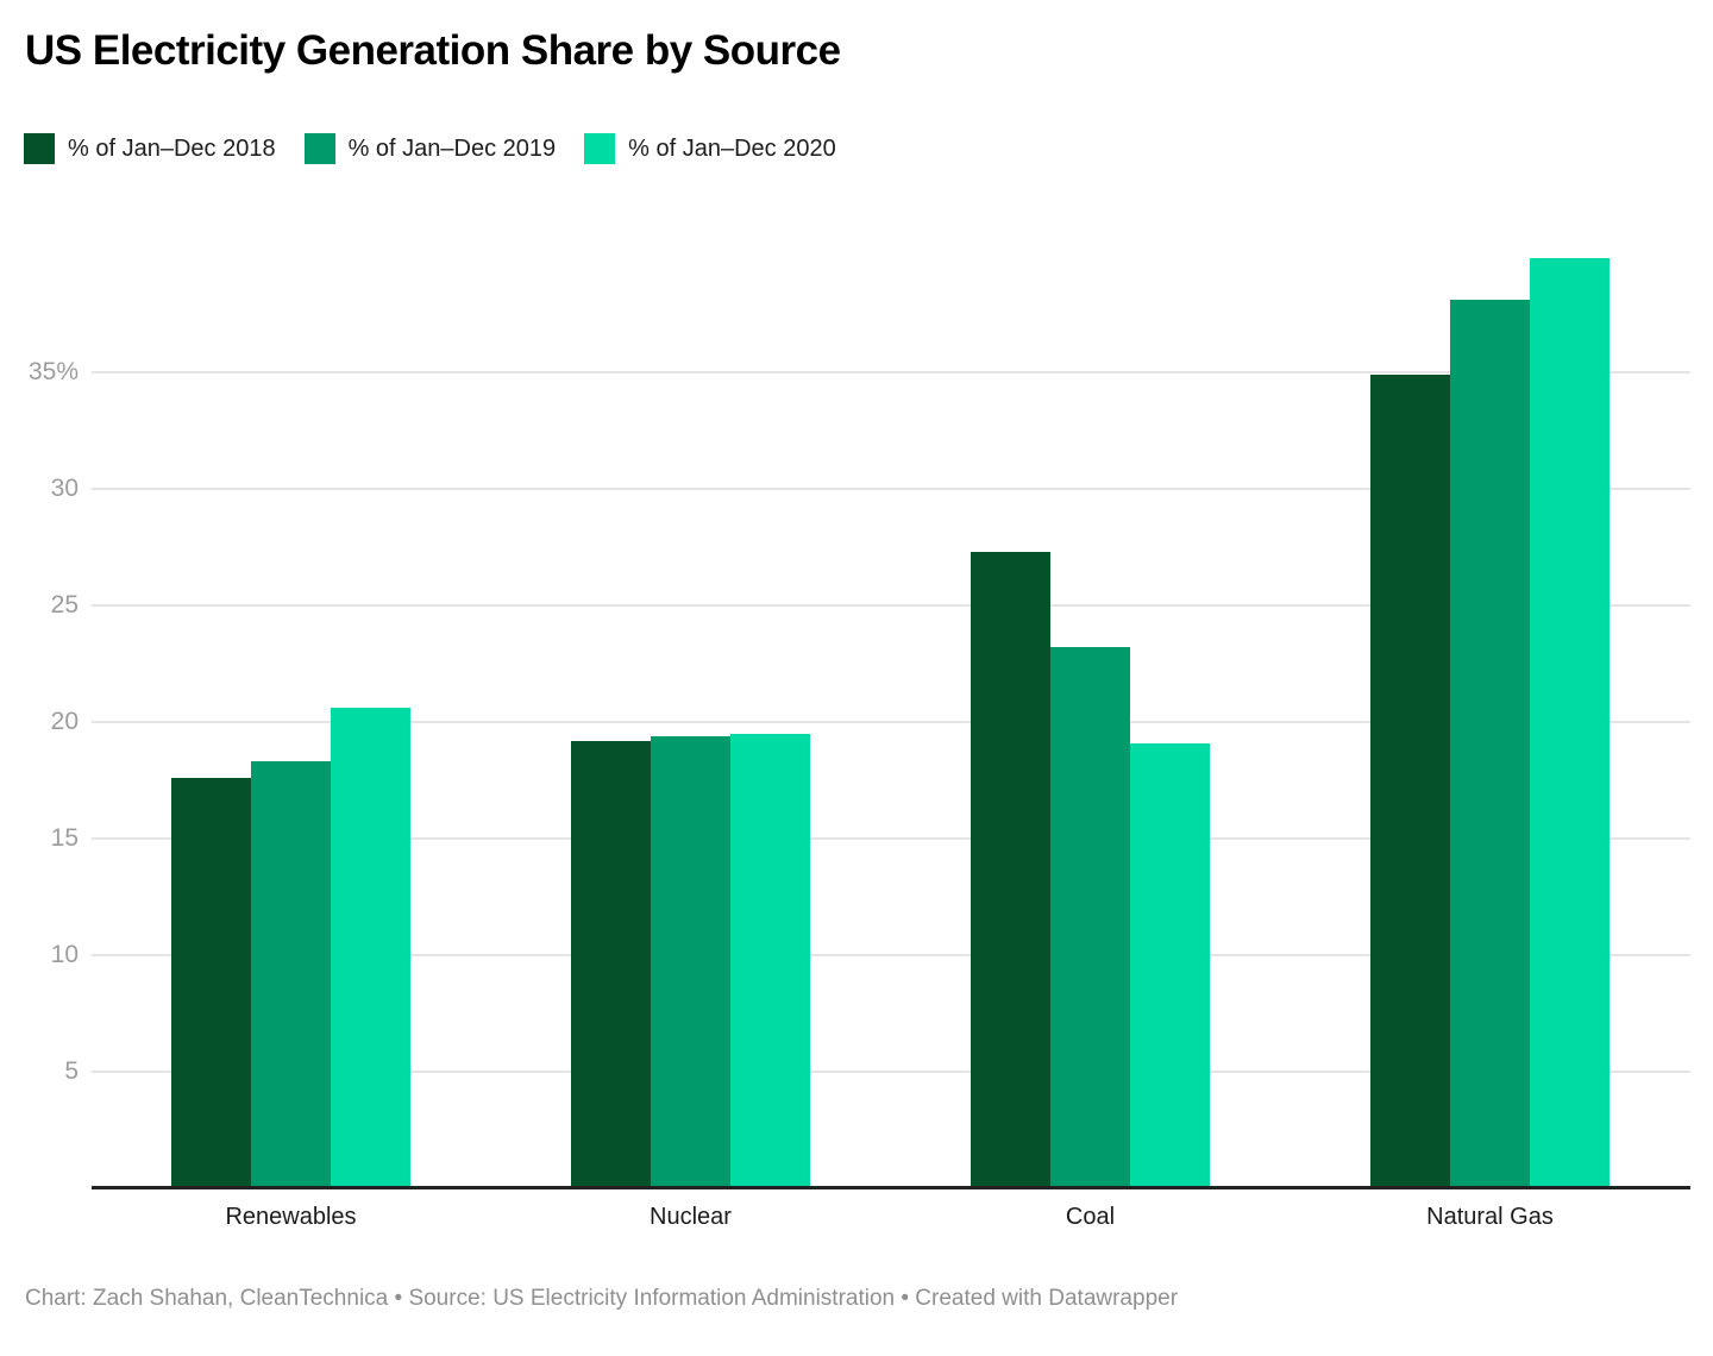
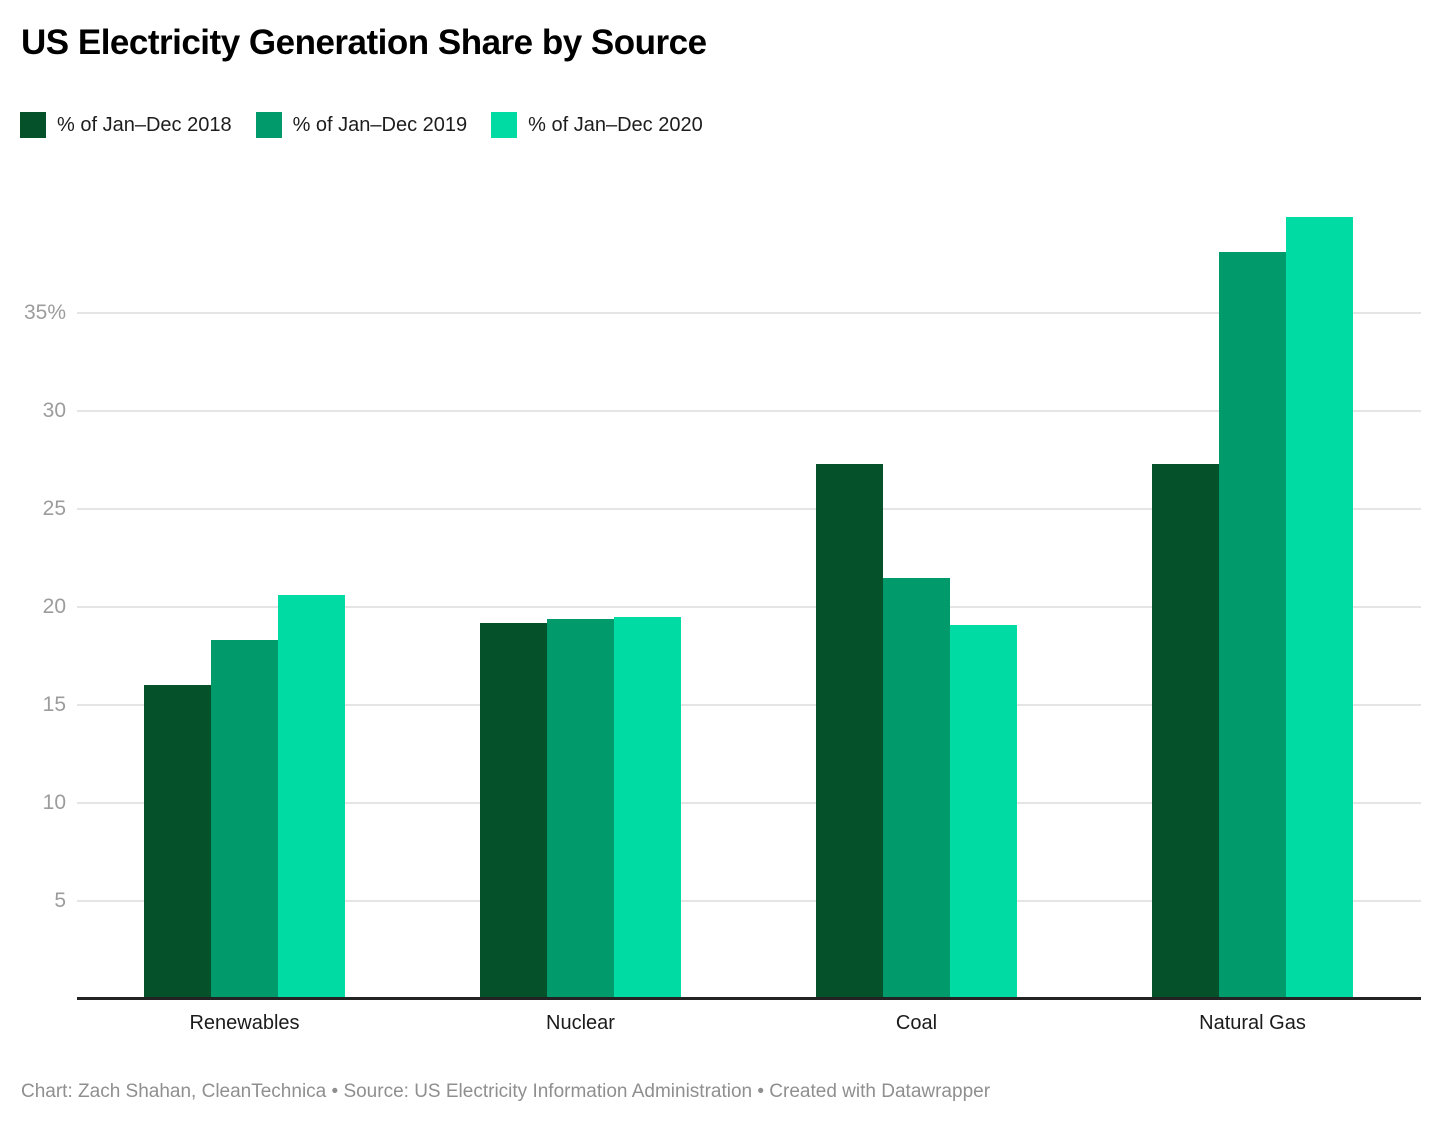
% of Jan–Dec 2018/Renewables: 17.6% -> 16.0%
% of Jan–Dec 2019/Coal: 23.2% -> 21.5%
% of Jan–Dec 2018/Natural Gas: 34.9% -> 27.3%
